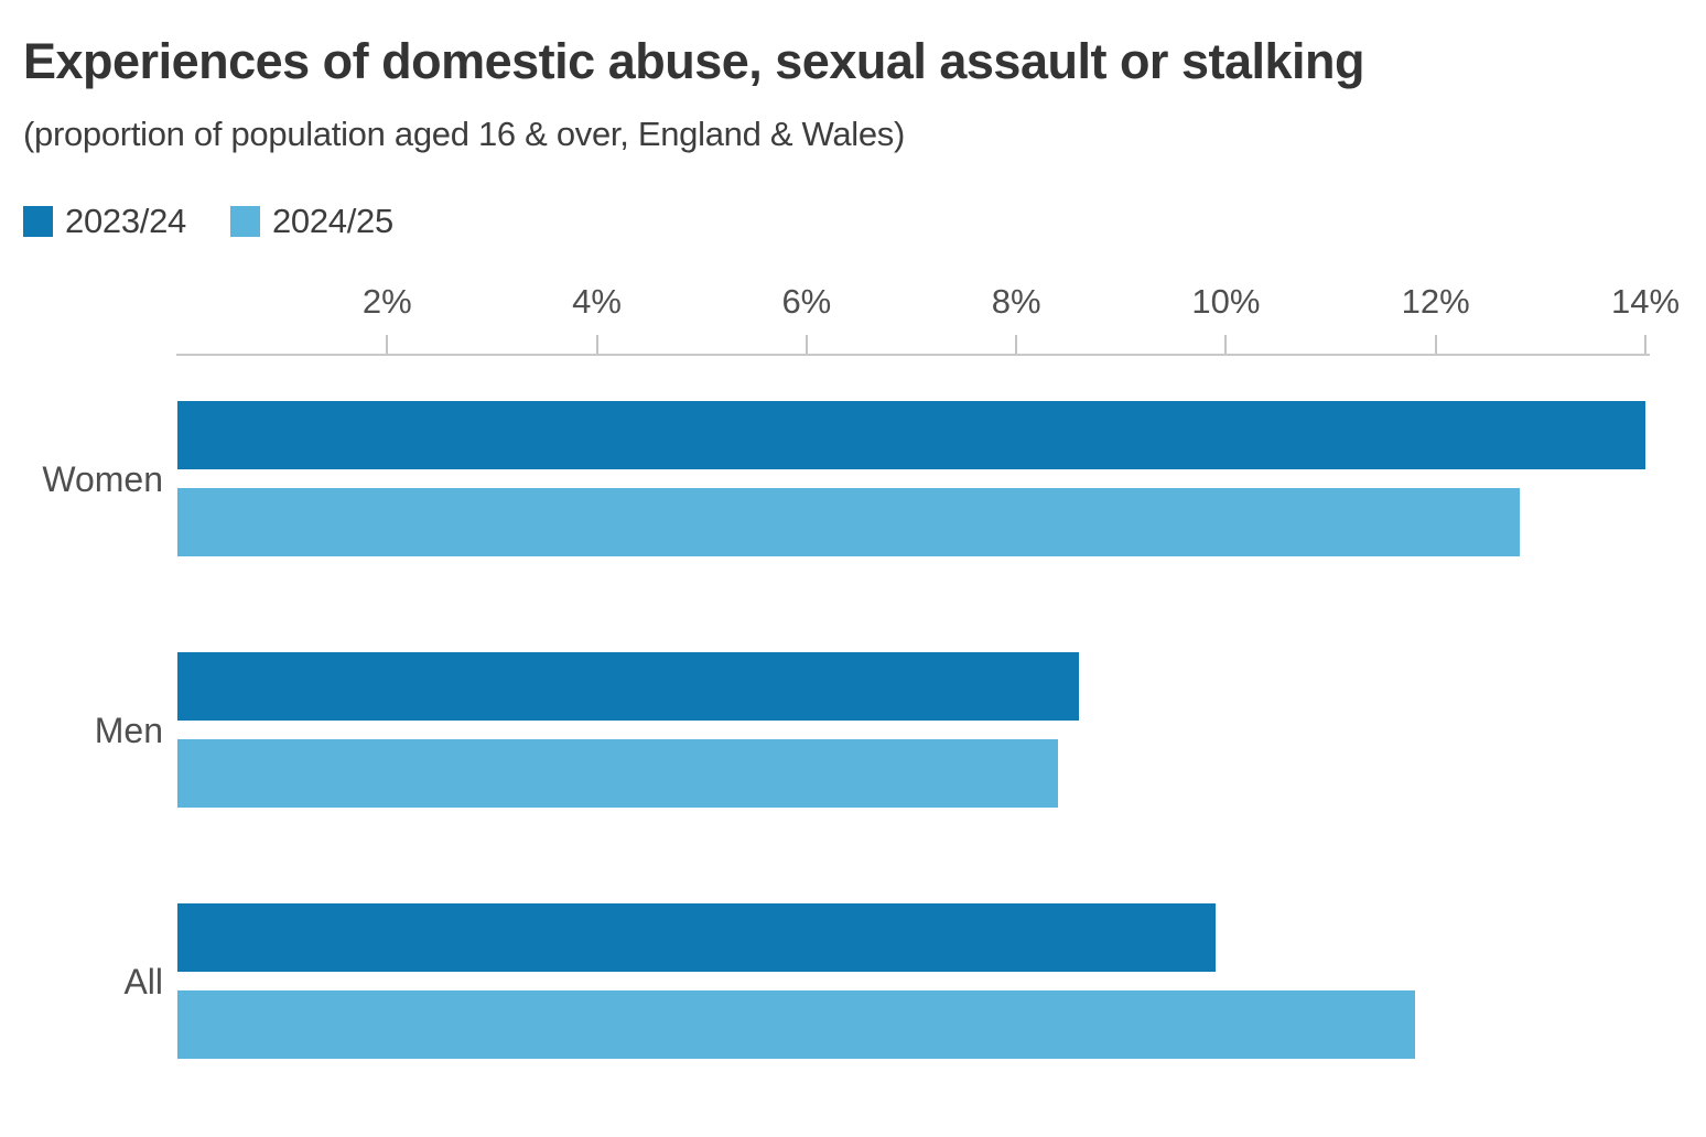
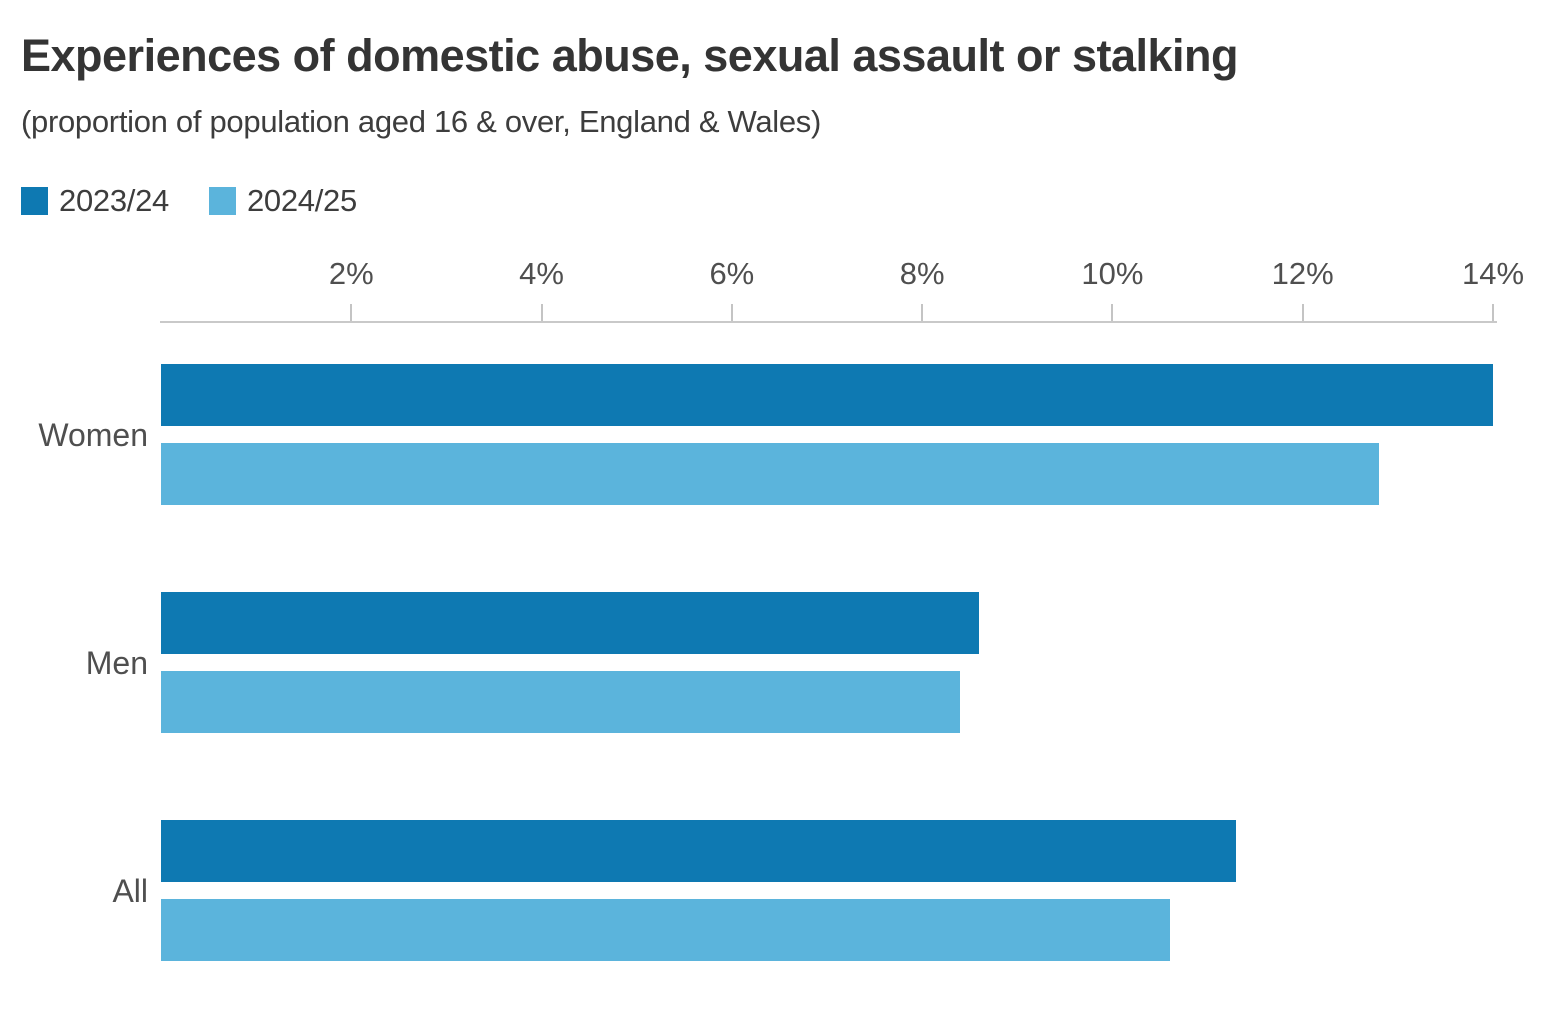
2023/24/All: 9.9% -> 11.3%
2024/25/All: 11.8% -> 10.6%
